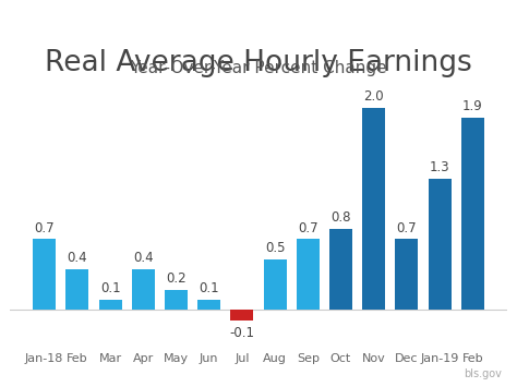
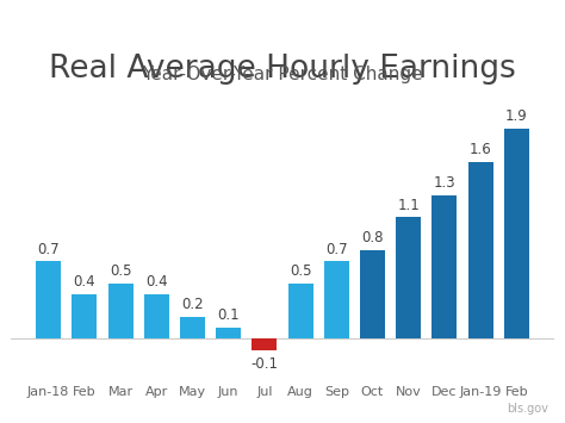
Mar: 0.1 -> 0.5
Nov: 2.0 -> 1.1
Dec: 0.7 -> 1.3
Jan-19: 1.3 -> 1.6
